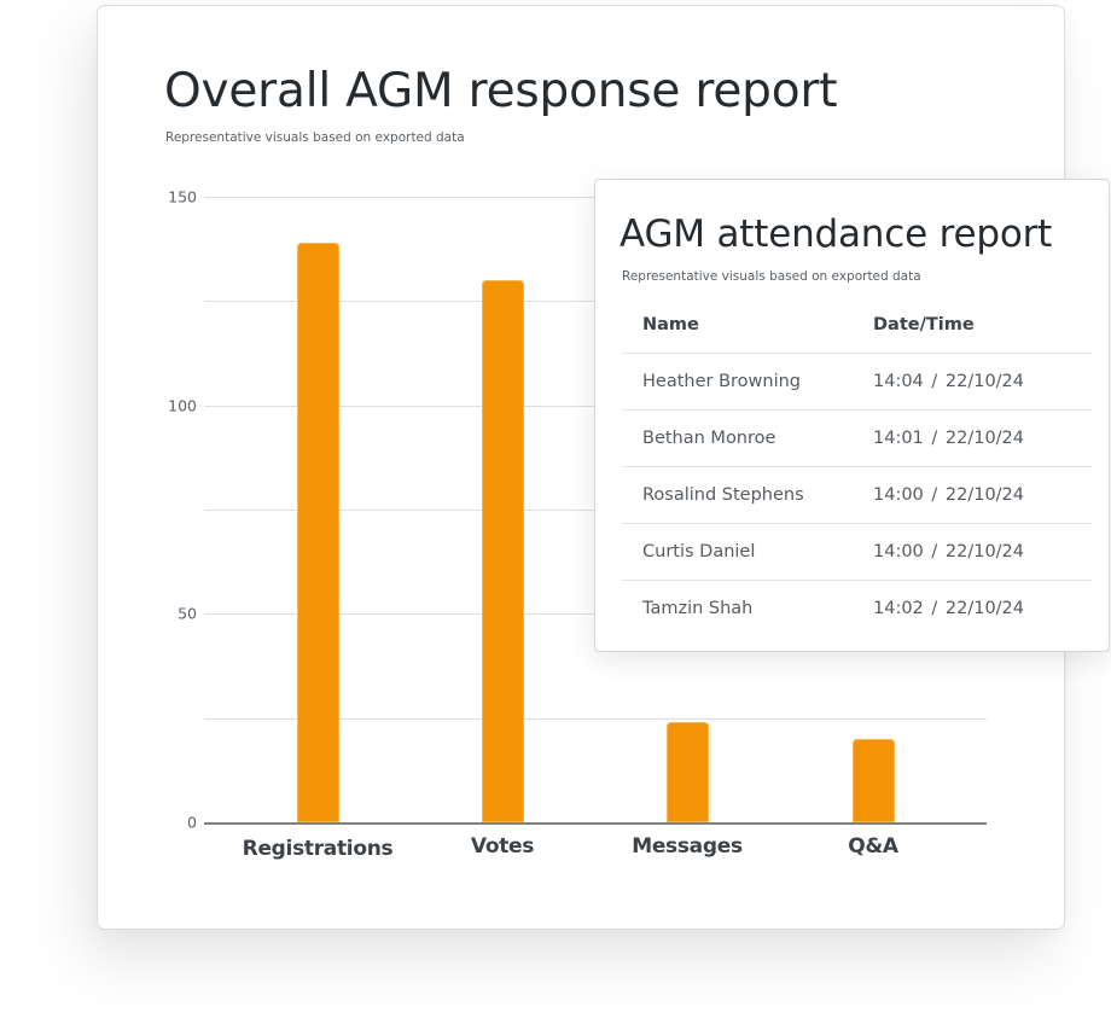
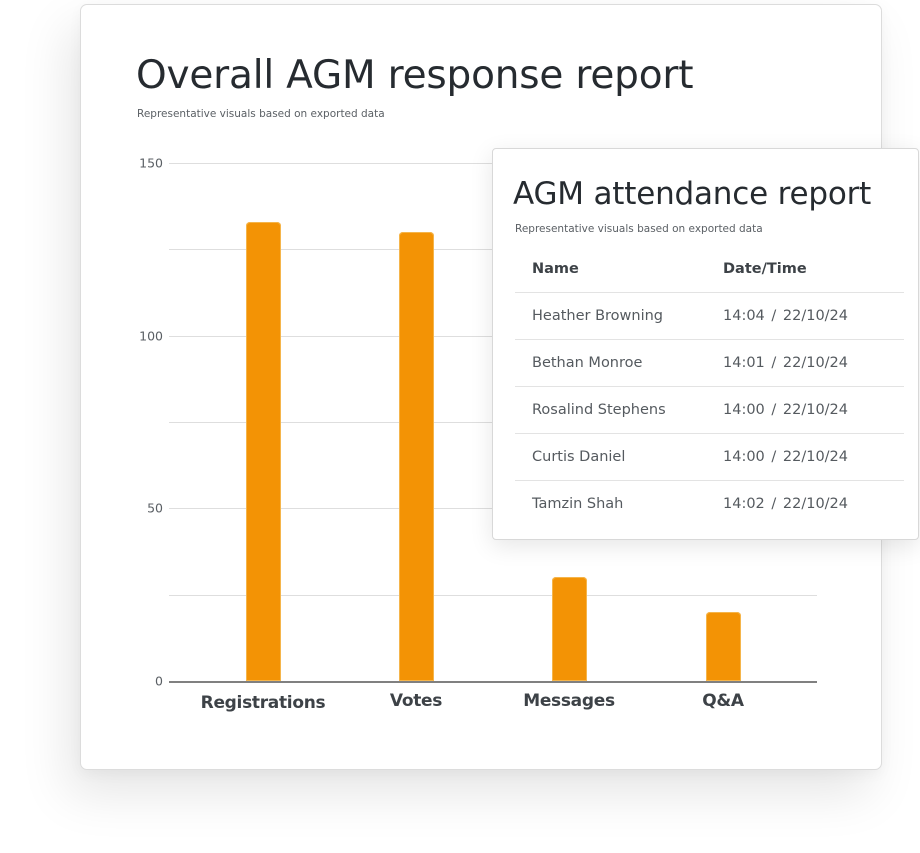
Registrations: 139 -> 133
Messages: 24 -> 30
